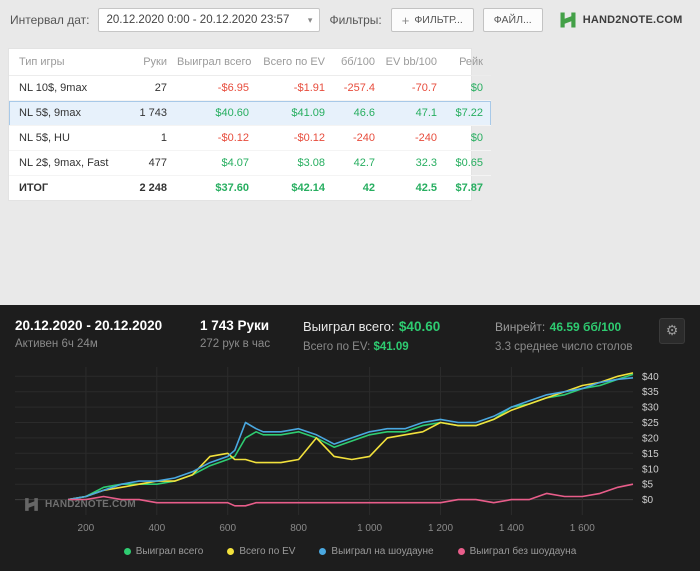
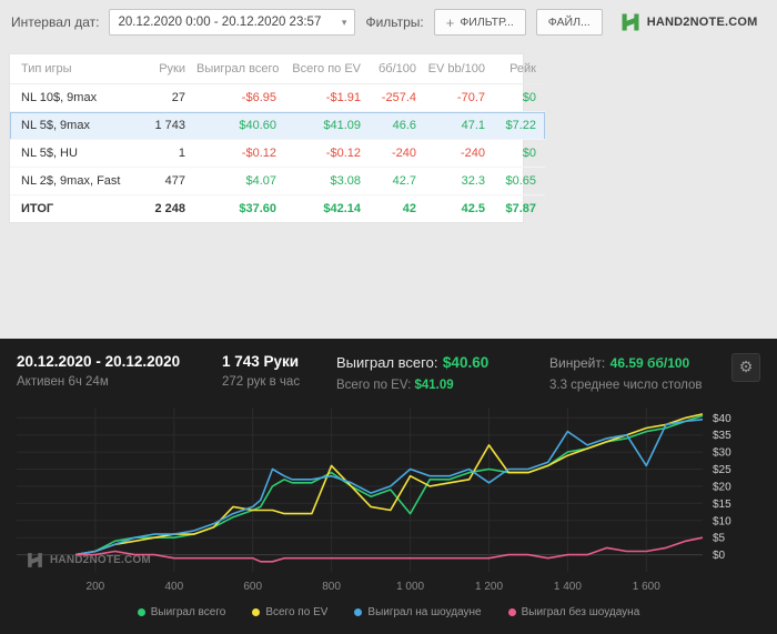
Всего по EV/600: $15 -> $13
Выиграл всего/800: $22 -> $24
Всего по EV/800: $13 -> $26
Выиграл всего/1000: $21 -> $12
Всего по EV/1000: $14 -> $23
Выиграл на шоудауне/1000: $22 -> $25
Всего по EV/1200: $25 -> $32
Выиграл на шоудауне/1200: $26 -> $21
Выиграл на шоудауне/1400: $30 -> $36
Выиграл на шоудауне/1600: $36 -> $26
